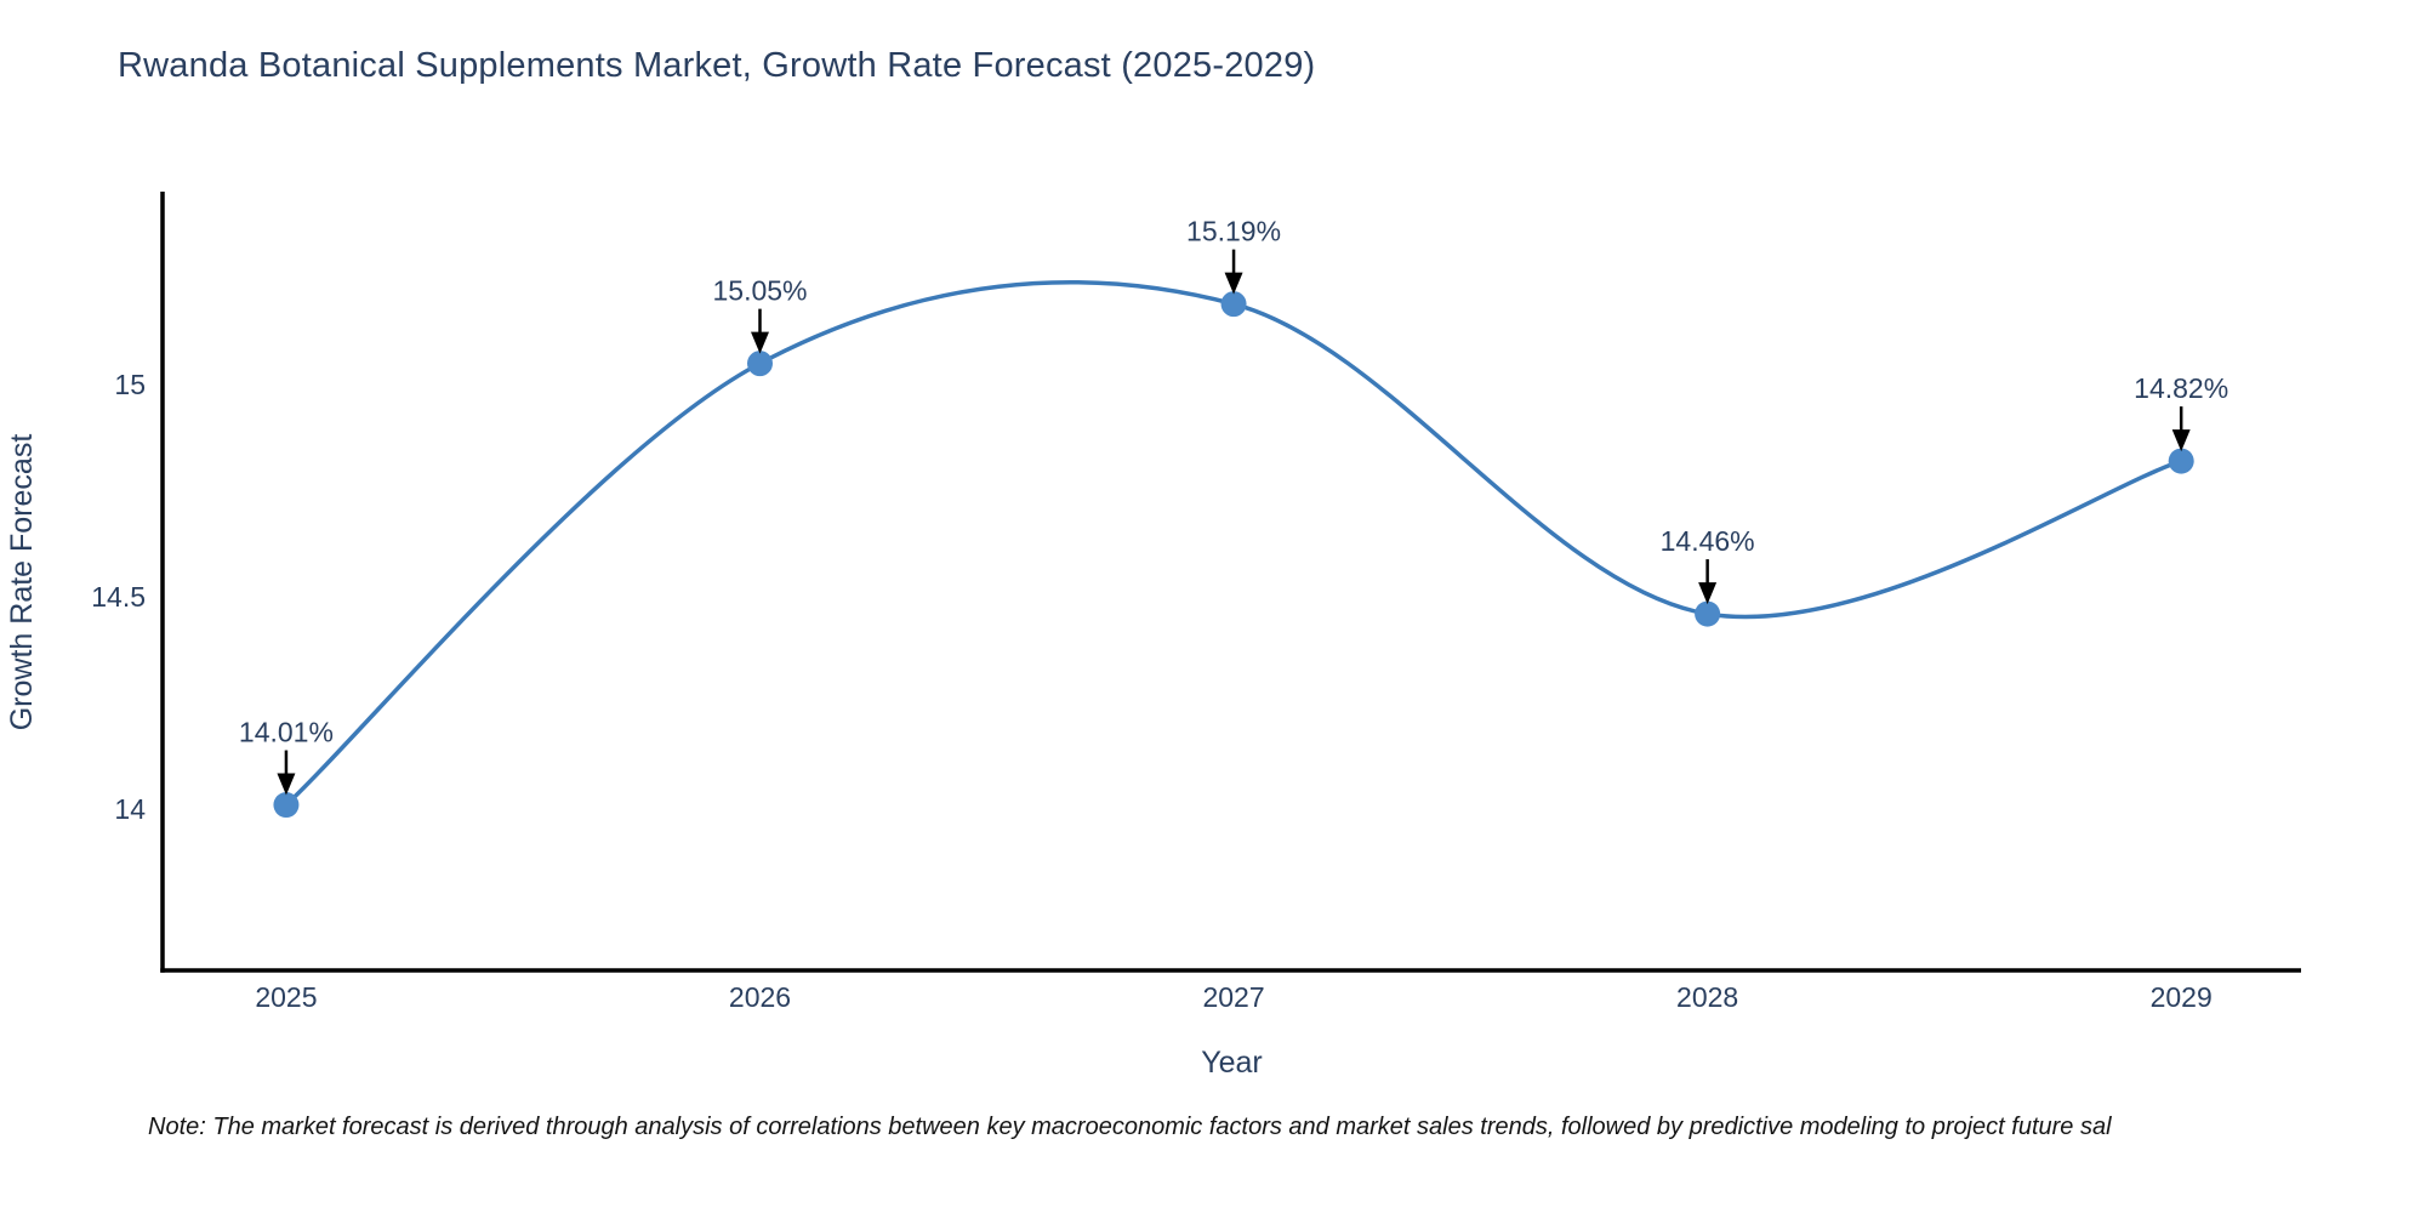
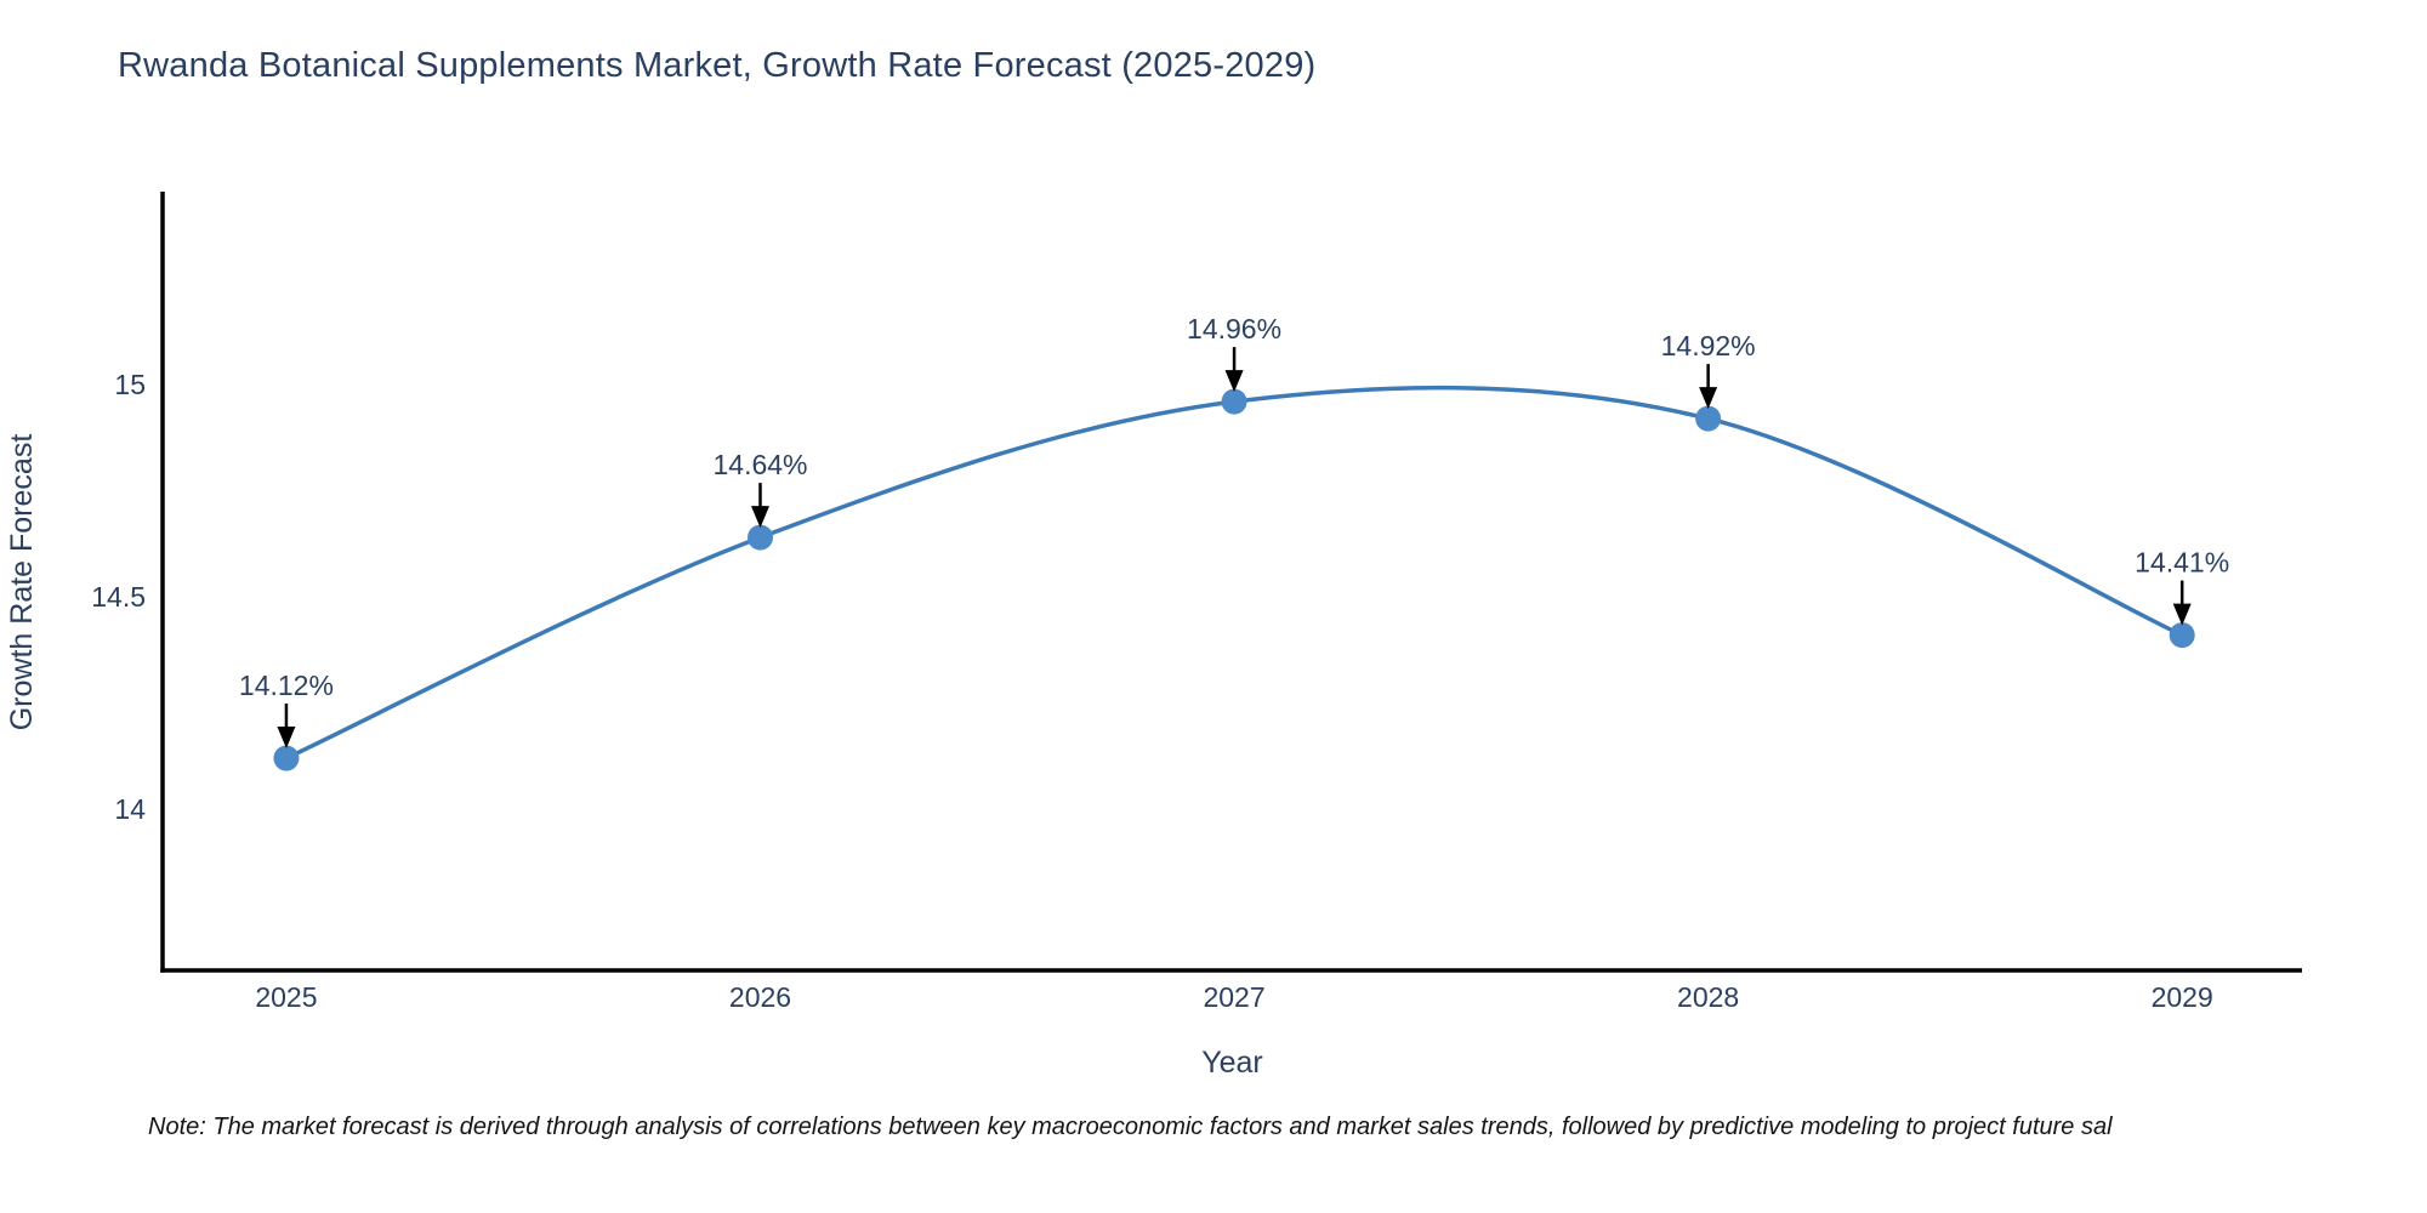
2025: 14.01% -> 14.12%
2026: 15.05% -> 14.64%
2027: 15.19% -> 14.96%
2028: 14.46% -> 14.92%
2029: 14.82% -> 14.41%
